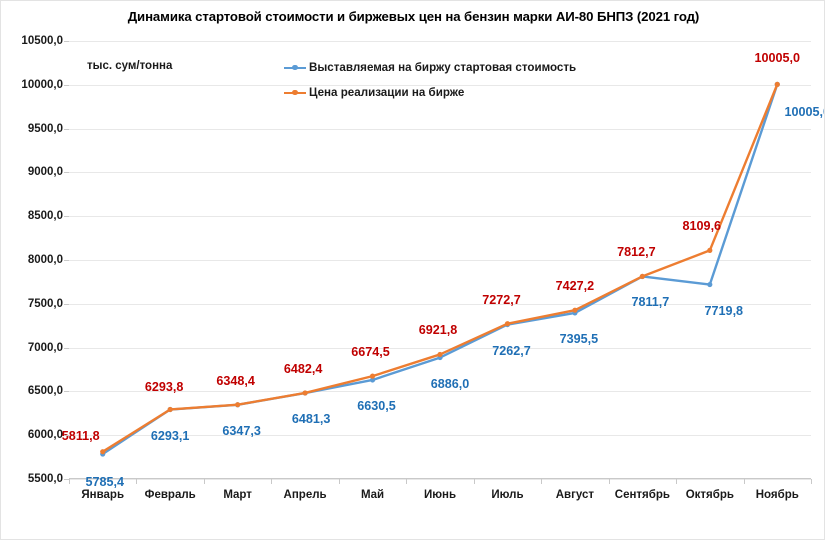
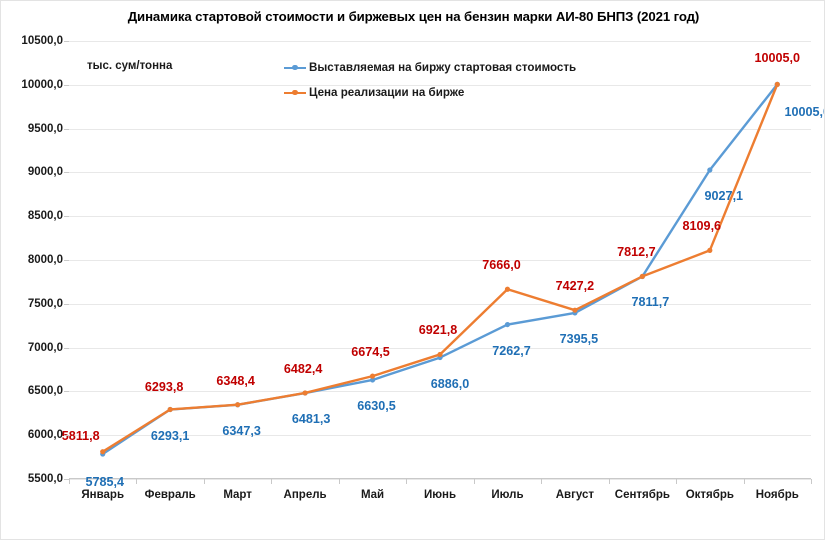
Цена реализации на бирже/Июль: 7272,7 -> 7666,0
Выставляемая на биржу стартовая стоимость/Октябрь: 7719,8 -> 9027,1
